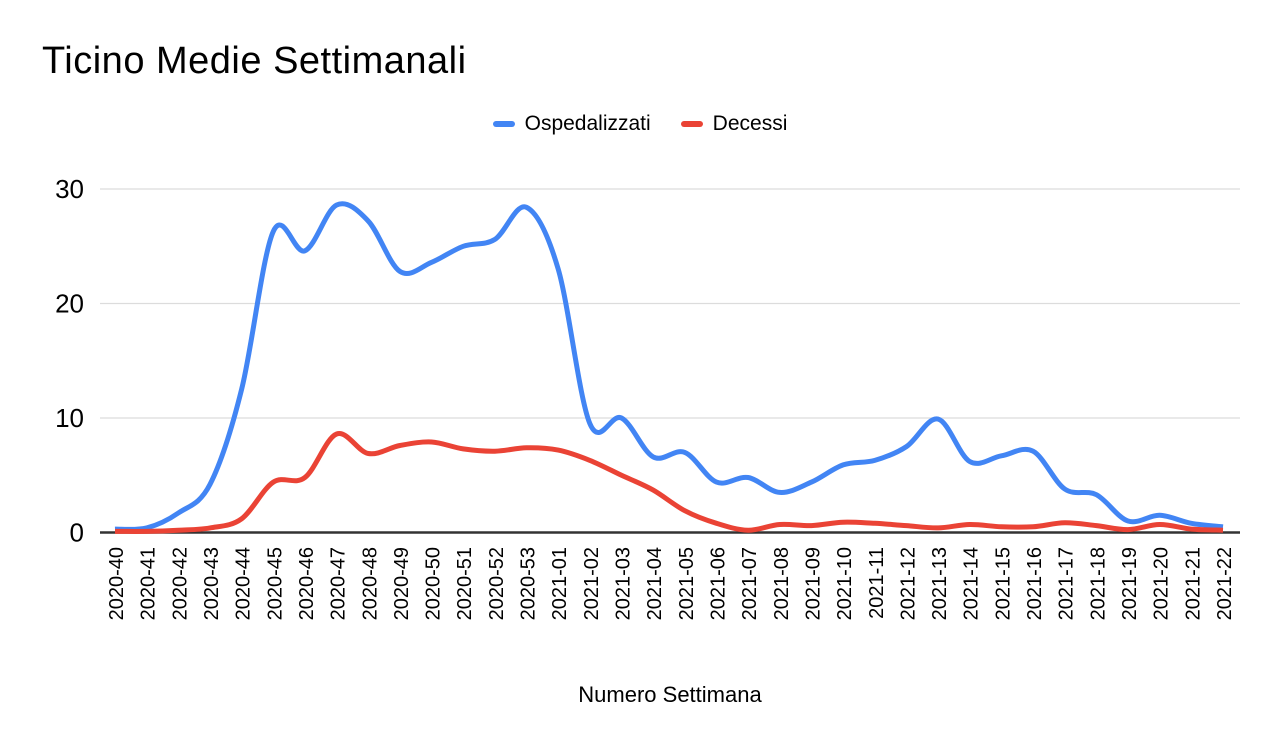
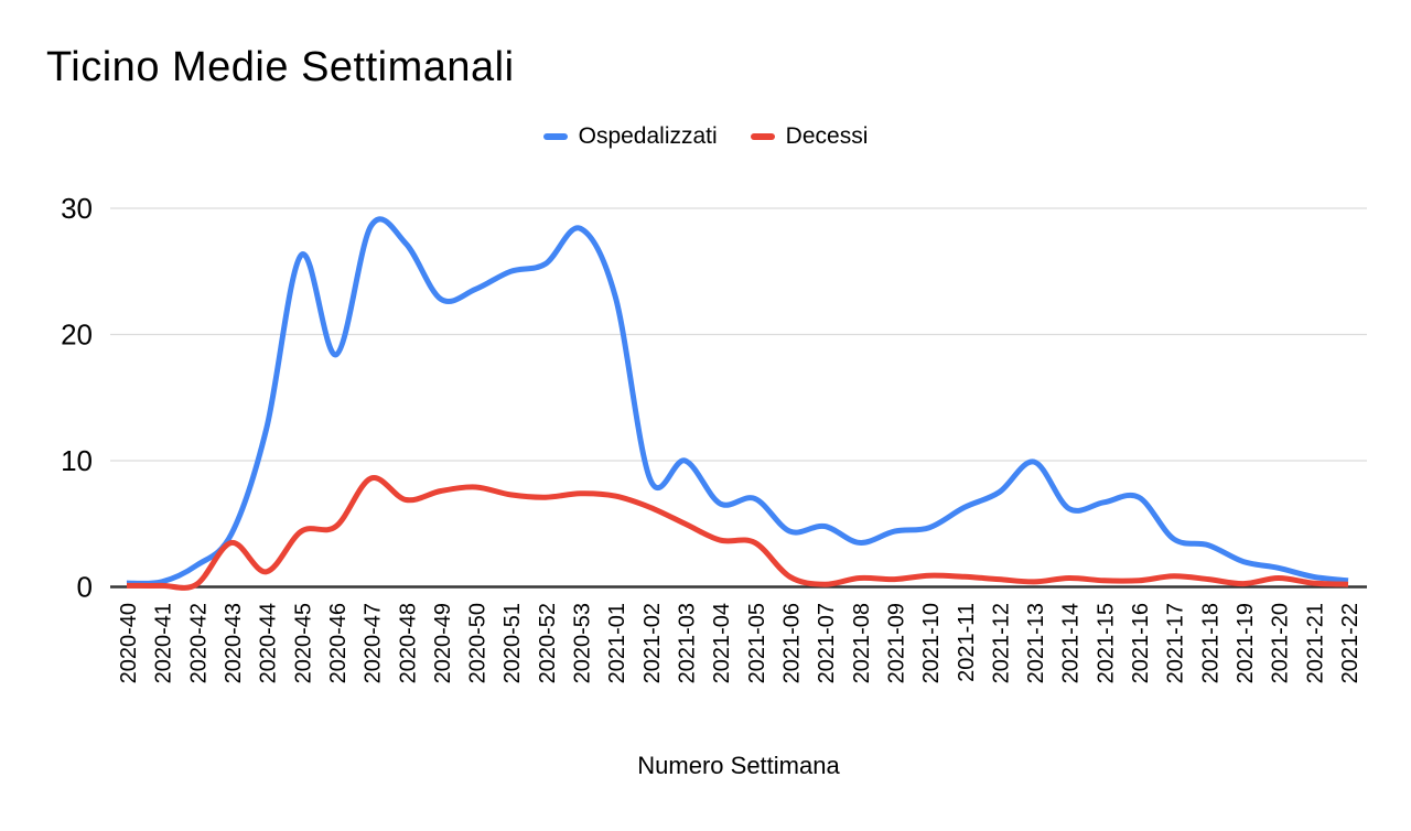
Decessi/2020-43: 0.4 -> 3.5
Ospedalizzati/2020-46: 24.6 -> 18.4
Ospedalizzati/2021-02: 9.5 -> 8.5
Decessi/2021-05: 1.9 -> 3.5
Ospedalizzati/2021-10: 5.9 -> 4.7
Ospedalizzati/2021-19: 1.0 -> 2.0
